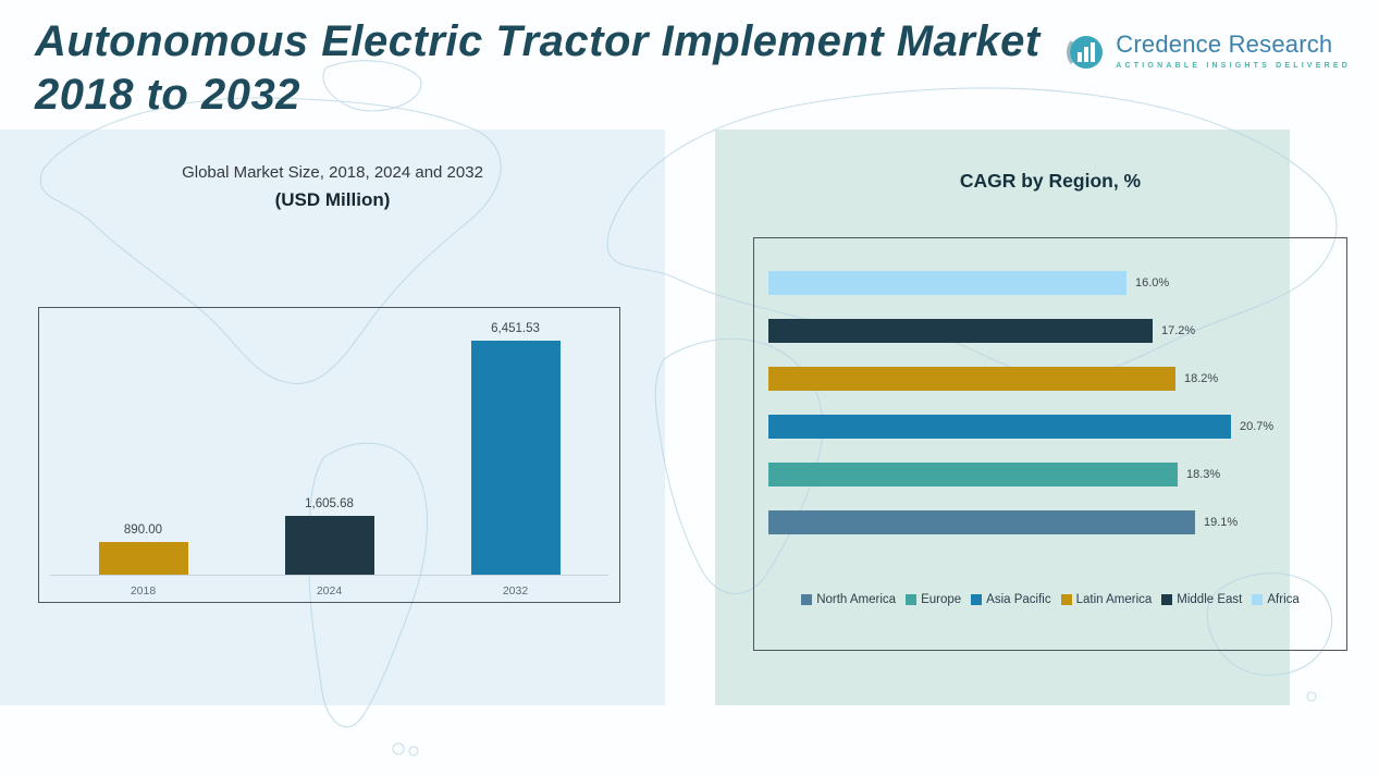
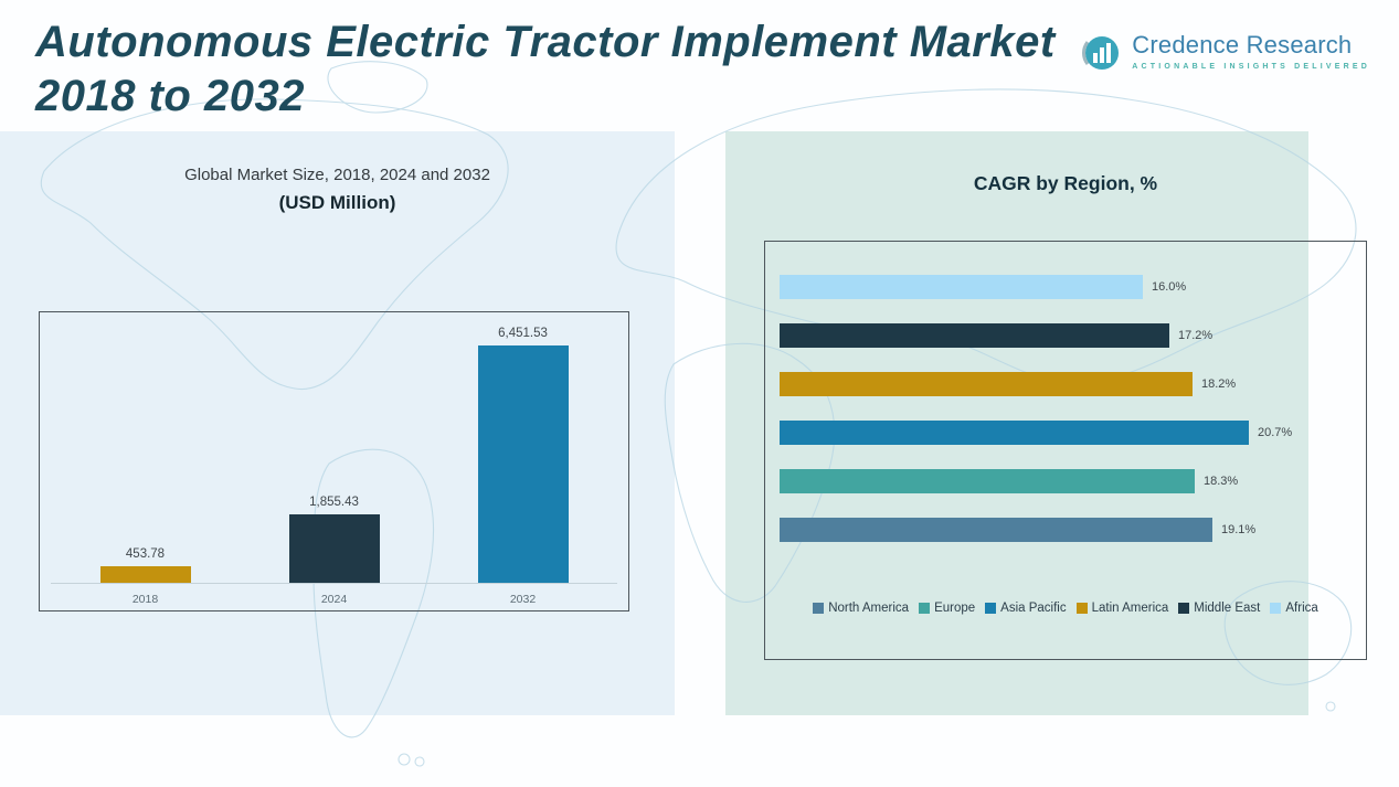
Global Market Size, 2018, 2024 and 2032/2018: 890.00 -> 453.78
Global Market Size, 2018, 2024 and 2032/2024: 1,605.68 -> 1,855.43
